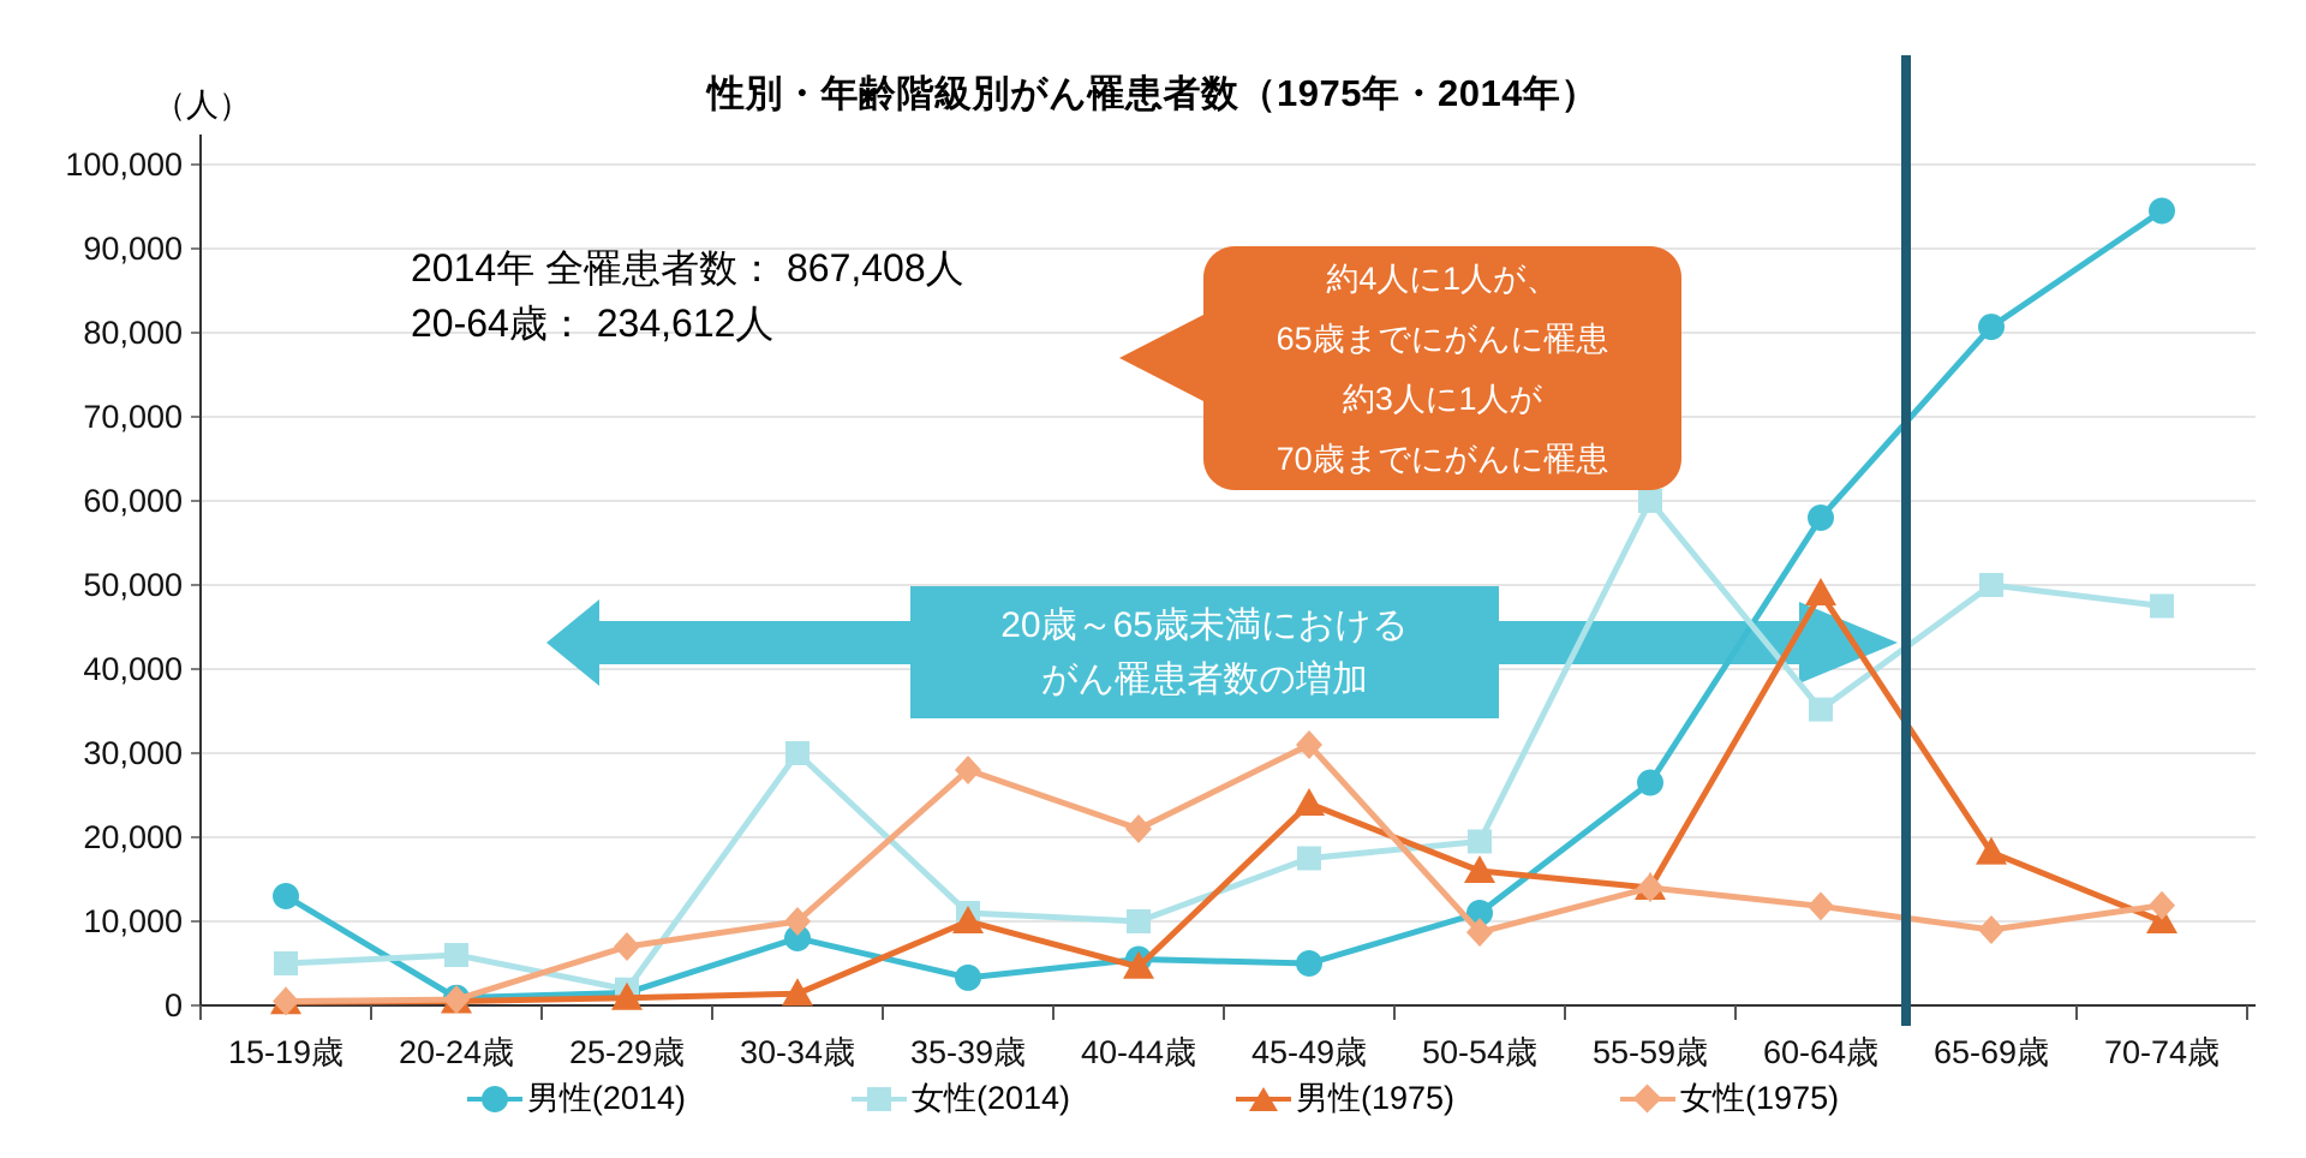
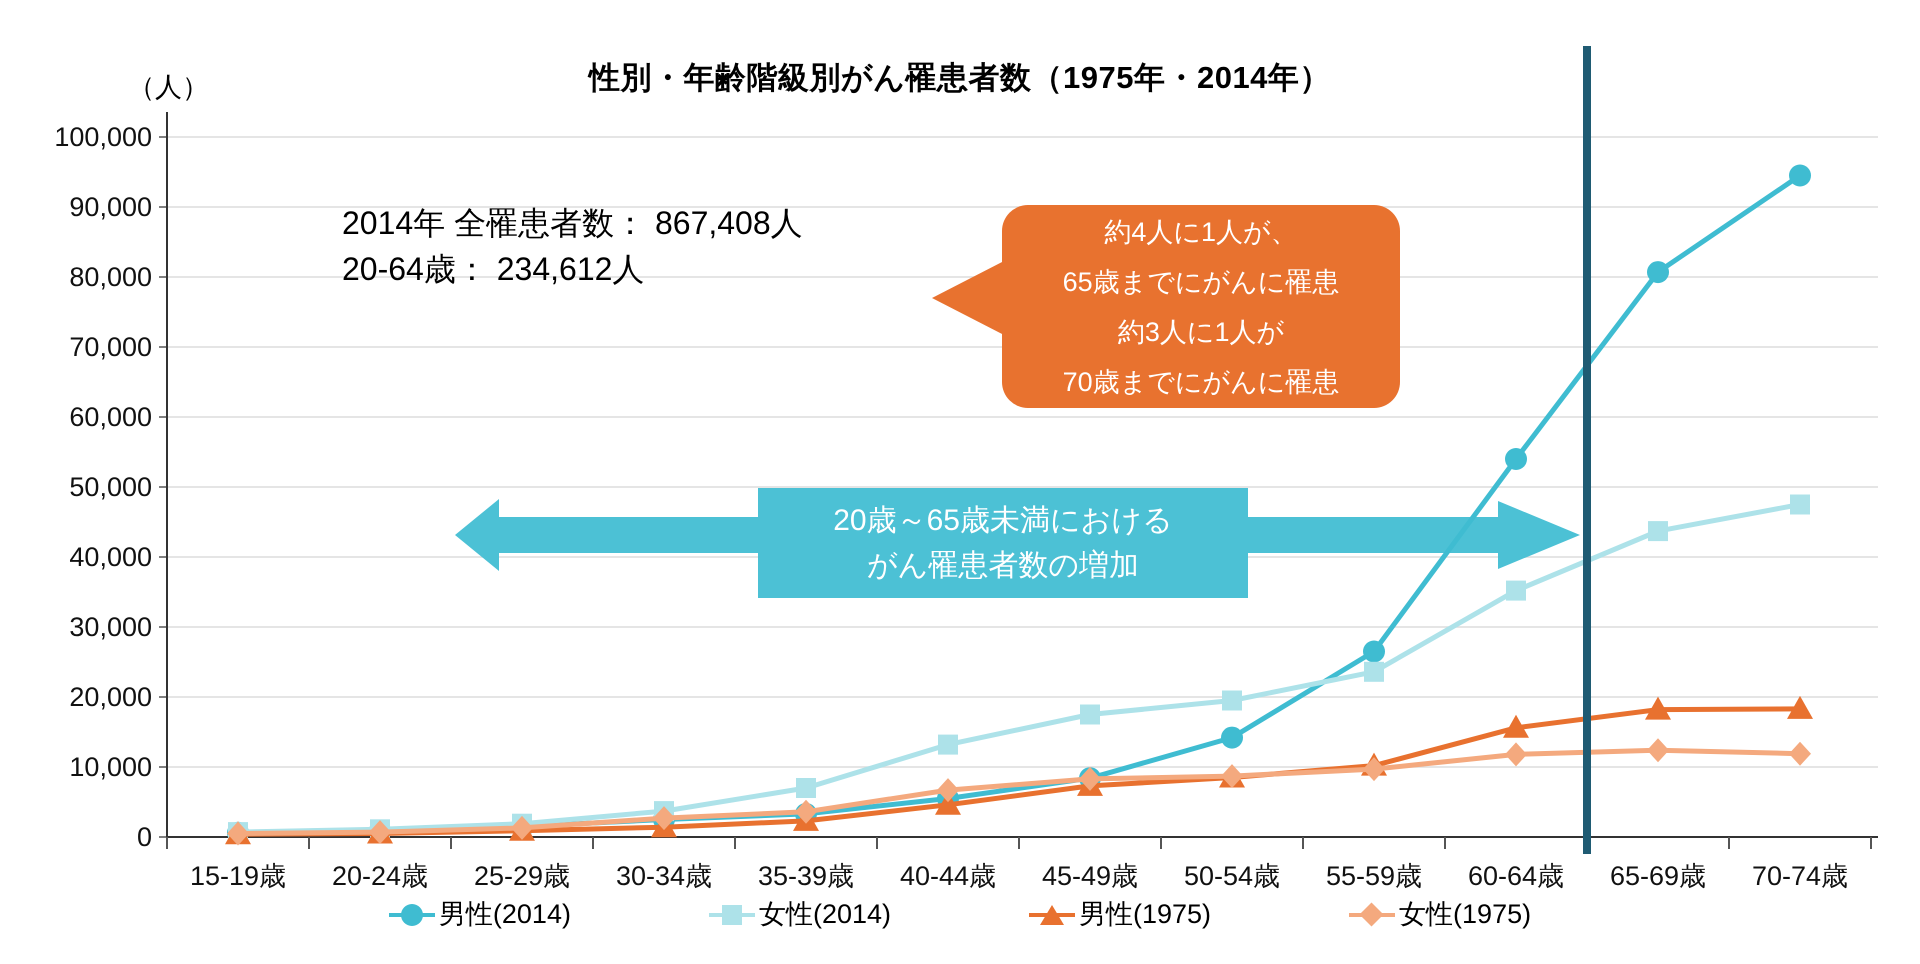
男性(2014)/15-19歳: 13000 -> 1000
女性(2014)/15-19歳: 5000 -> 1000
女性(2014)/20-24歳: 6000 -> 1000
女性(1975)/25-29歳: 7000 -> 1000
男性(2014)/30-34歳: 8000 -> 2000
女性(2014)/30-34歳: 30000 -> 4000
女性(1975)/30-34歳: 10000 -> 3000
女性(2014)/35-39歳: 11000 -> 7000
男性(1975)/35-39歳: 10000 -> 2000
女性(1975)/35-39歳: 28000 -> 4000
女性(2014)/40-44歳: 10000 -> 13000
女性(1975)/40-44歳: 21000 -> 7000
男性(2014)/45-49歳: 5000 -> 8000
男性(1975)/45-49歳: 24000 -> 7000
女性(1975)/45-49歳: 31000 -> 8000
男性(2014)/50-54歳: 11000 -> 14000
男性(1975)/50-54歳: 16000 -> 8000
女性(2014)/55-59歳: 60000 -> 24000
男性(1975)/55-59歳: 14000 -> 10000
女性(1975)/55-59歳: 14000 -> 10000
男性(2014)/60-64歳: 58000 -> 54000
男性(1975)/60-64歳: 49000 -> 16000
女性(2014)/65-69歳: 50000 -> 44000
女性(1975)/65-69歳: 9000 -> 12000
男性(1975)/70-74歳: 10000 -> 18000
